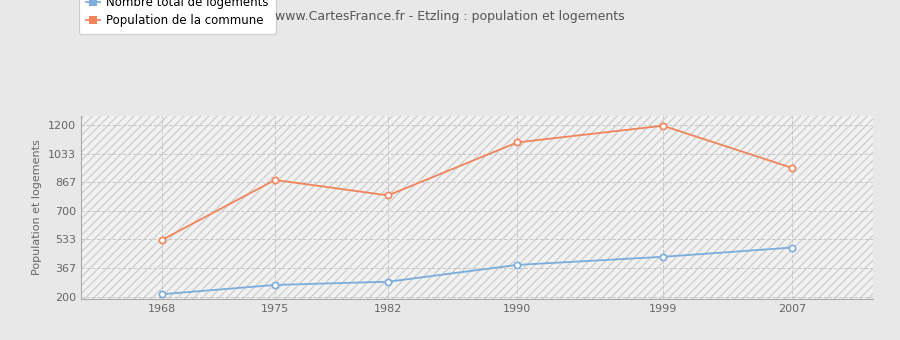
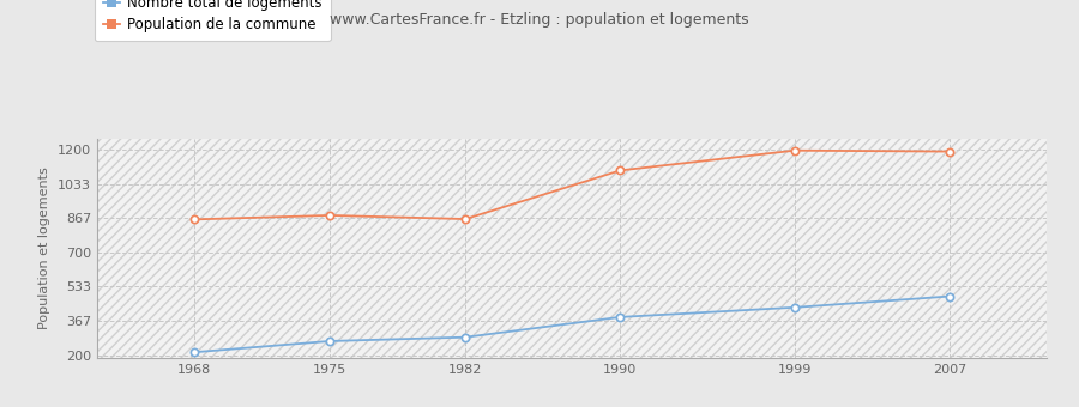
Population de la commune/1968: 530 -> 860
Population de la commune/1982: 790 -> 860
Population de la commune/2007: 950 -> 1190
